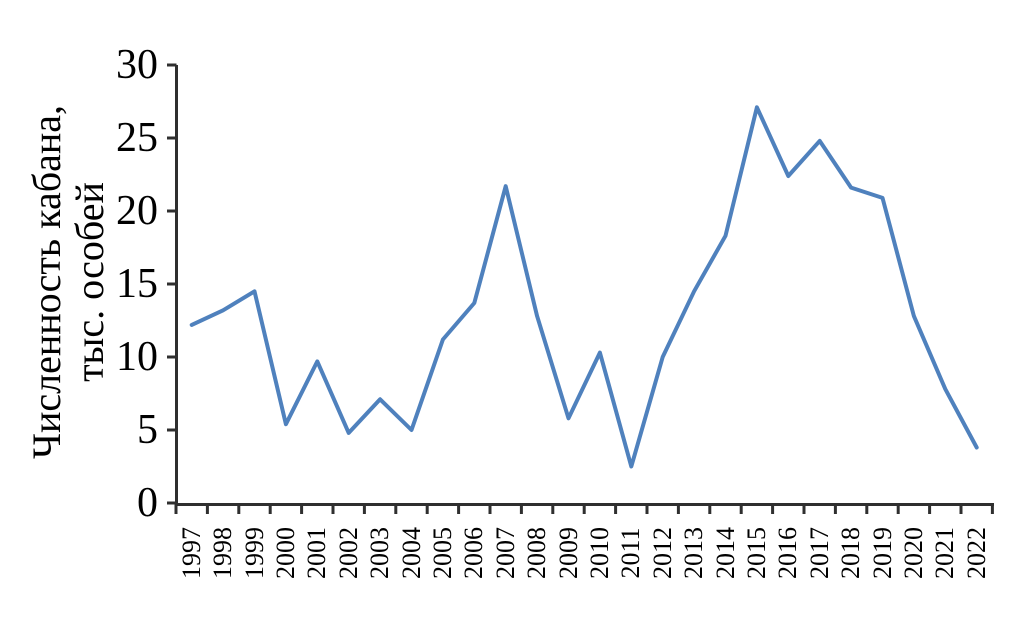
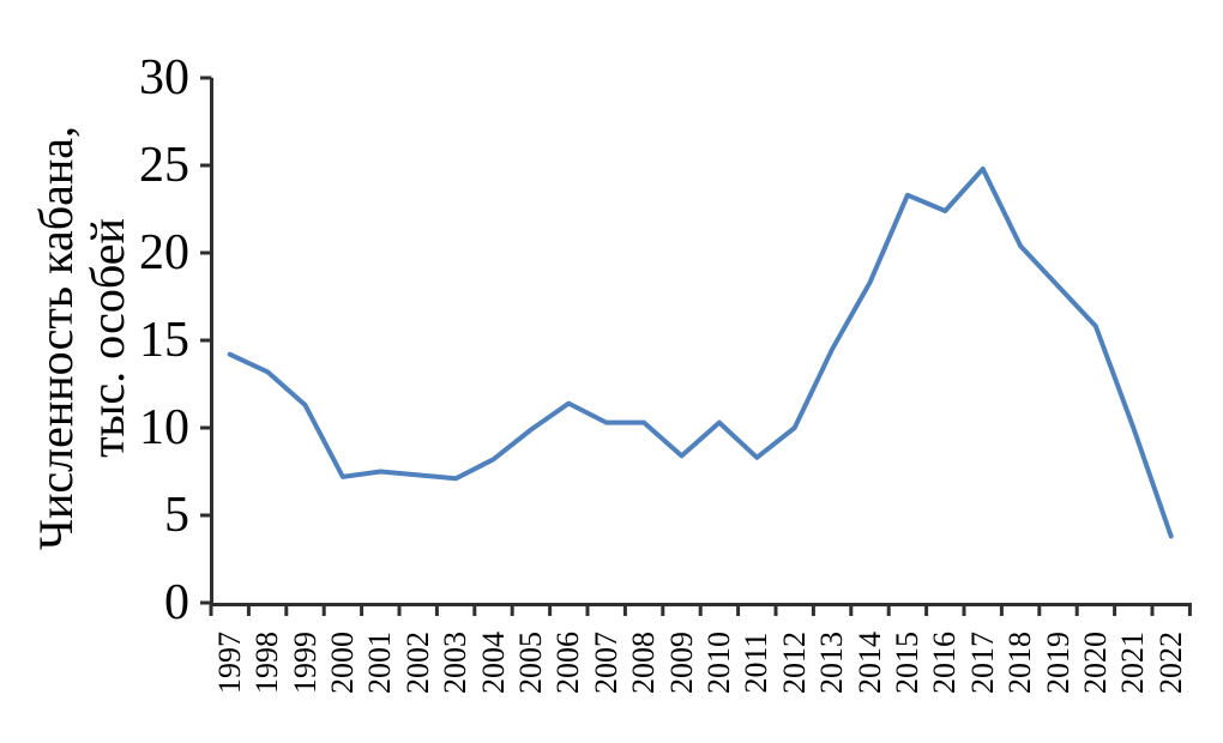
1997: 12.2 -> 14.2
1999: 14.5 -> 11.3
2000: 5.4 -> 7.2
2001: 9.7 -> 7.5
2002: 4.8 -> 7.3
2004: 5.0 -> 8.2
2005: 11.2 -> 9.9
2006: 13.7 -> 11.4
2007: 21.7 -> 10.3
2008: 12.8 -> 10.3
2009: 5.8 -> 8.4
2011: 2.5 -> 8.3
2015: 27.1 -> 23.3
2018: 21.6 -> 20.4
2019: 20.9 -> 18.1
2020: 12.8 -> 15.8
2021: 7.8 -> 10.0
